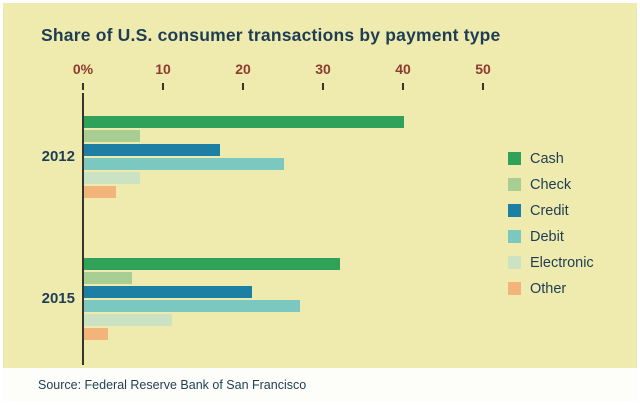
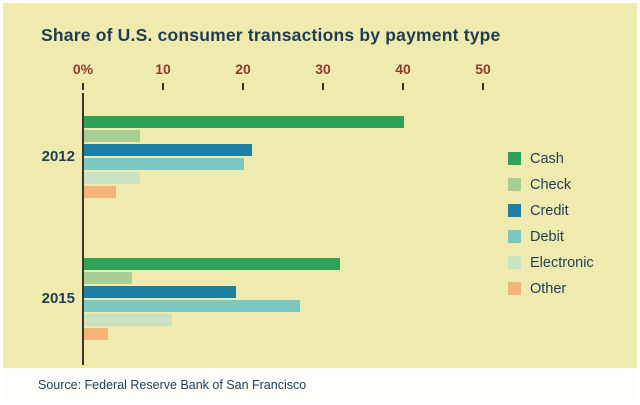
Credit/2012: 17 -> 21
Debit/2012: 25 -> 20
Credit/2015: 21 -> 19
